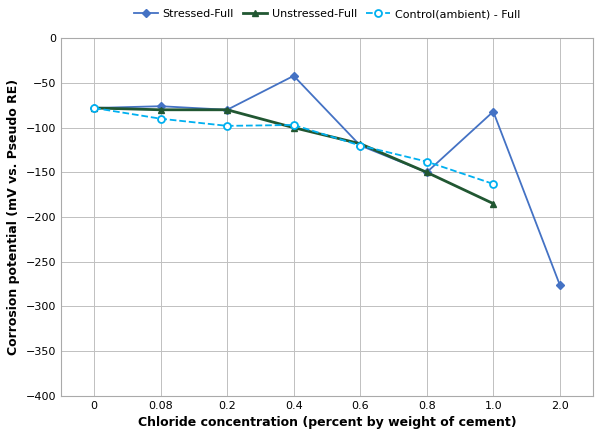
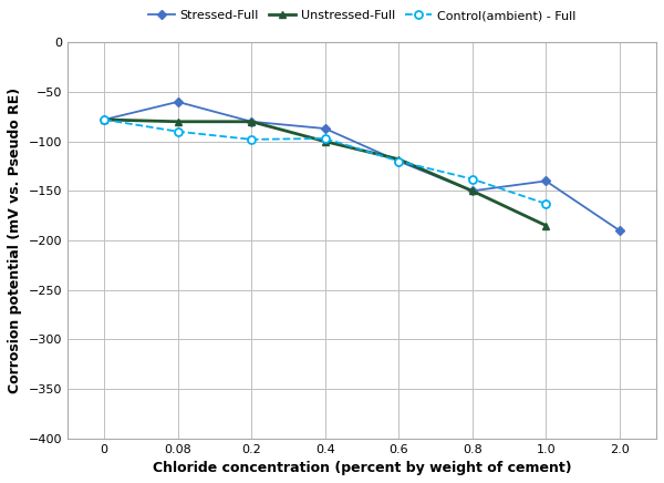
Stressed-Full/0.08: -76 -> -60
Stressed-Full/0.4: -42 -> -87
Stressed-Full/1.0: -82 -> -140
Stressed-Full/2.0: -276 -> -190
